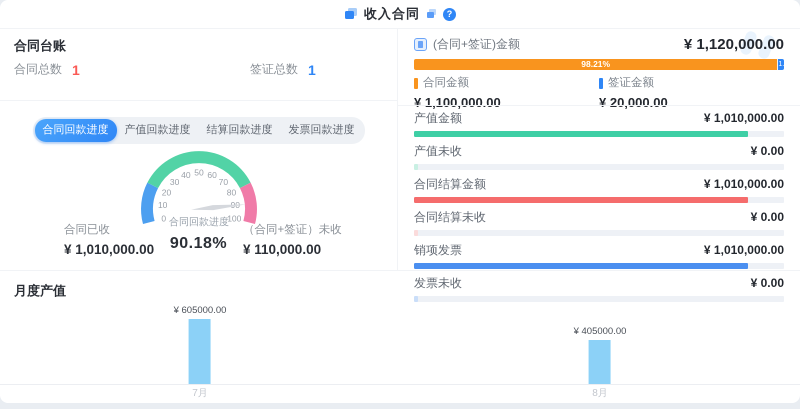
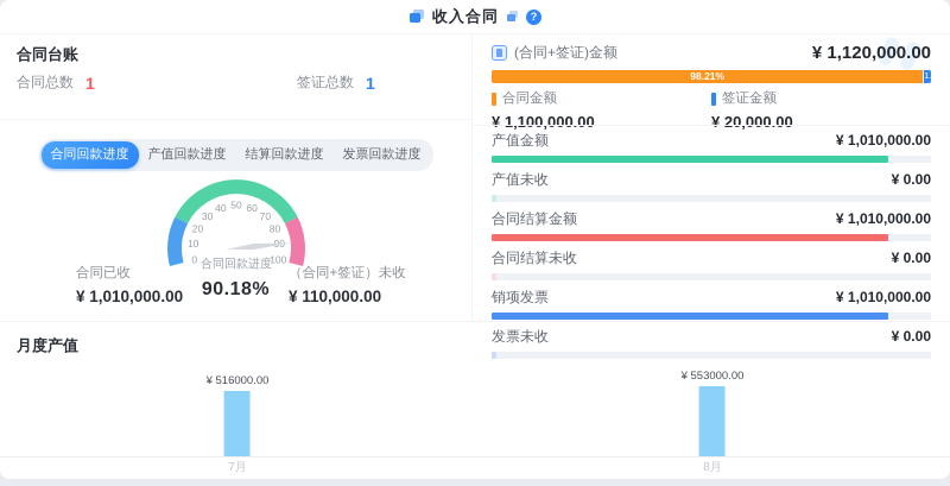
月度产值/7月: 605000.00 -> 516000.00
月度产值/8月: 405000.00 -> 553000.00
